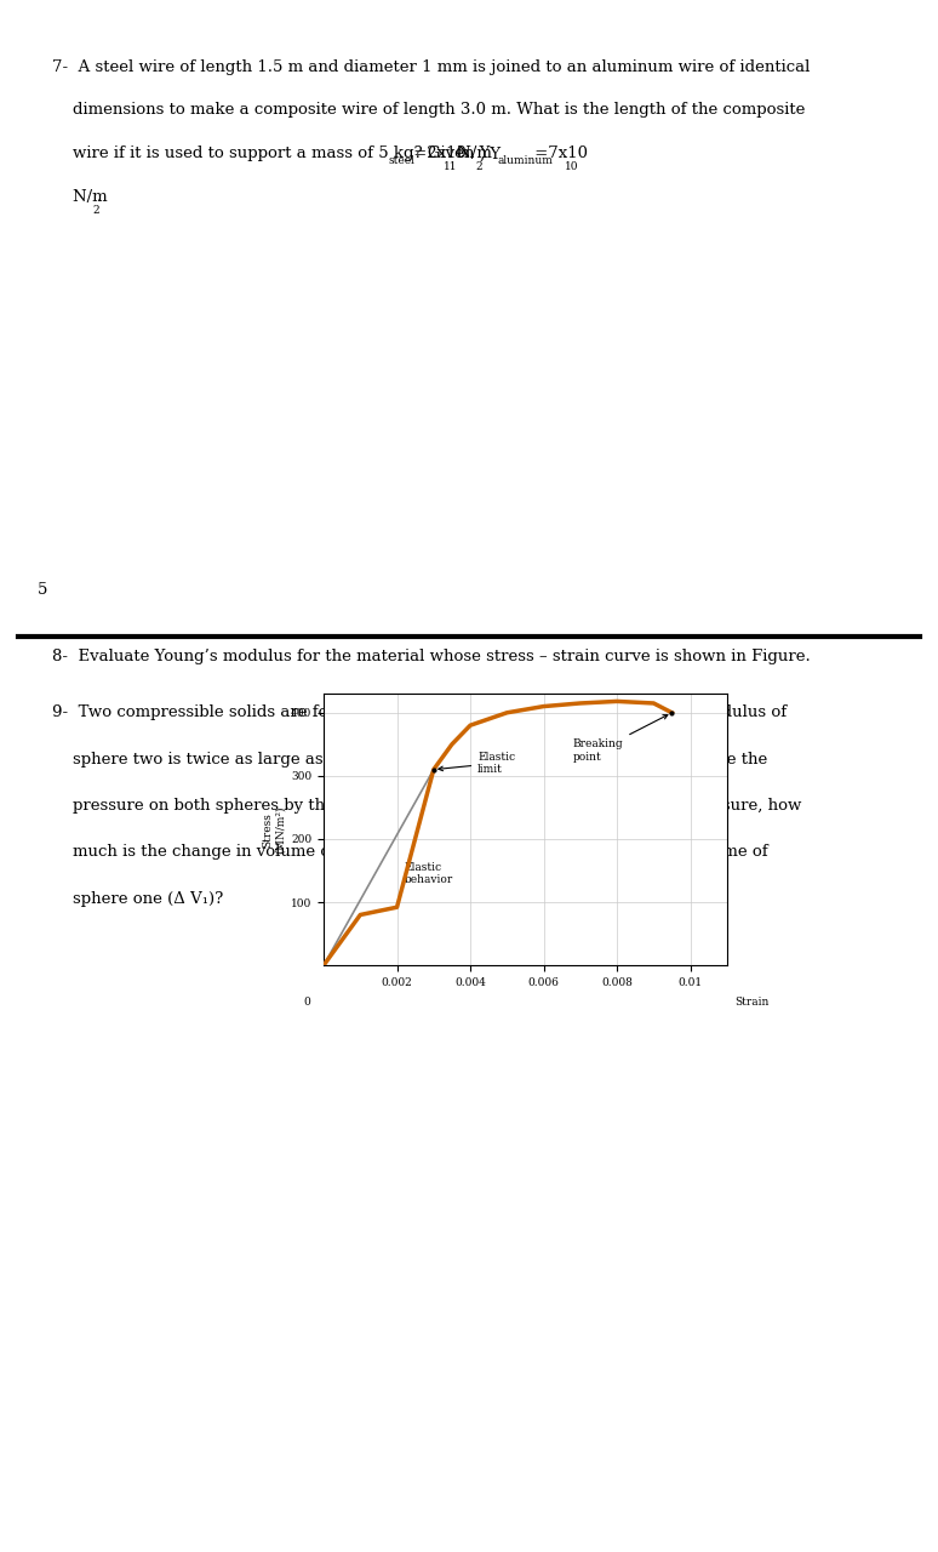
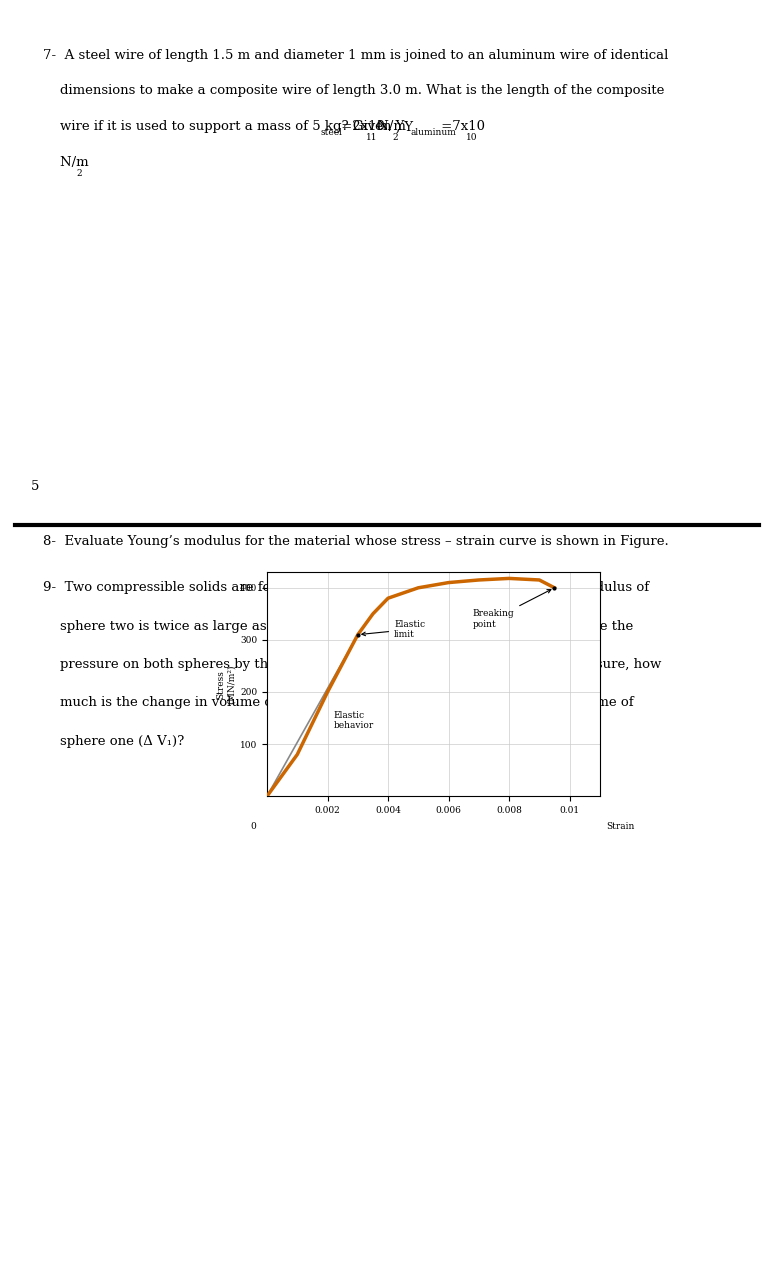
0.002: 92 -> 200
